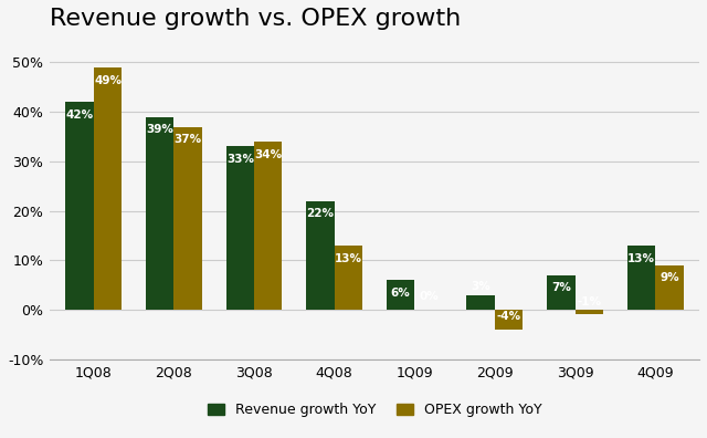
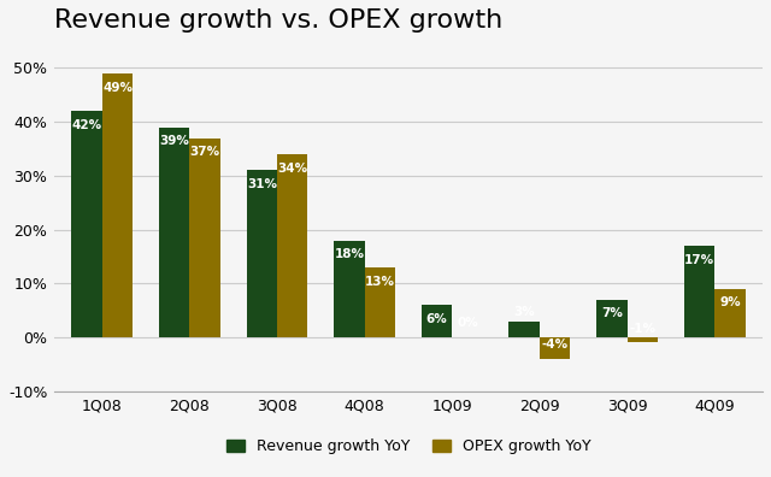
Revenue growth YoY/3Q08: 33% -> 31%
Revenue growth YoY/4Q08: 22% -> 18%
Revenue growth YoY/4Q09: 13% -> 17%
